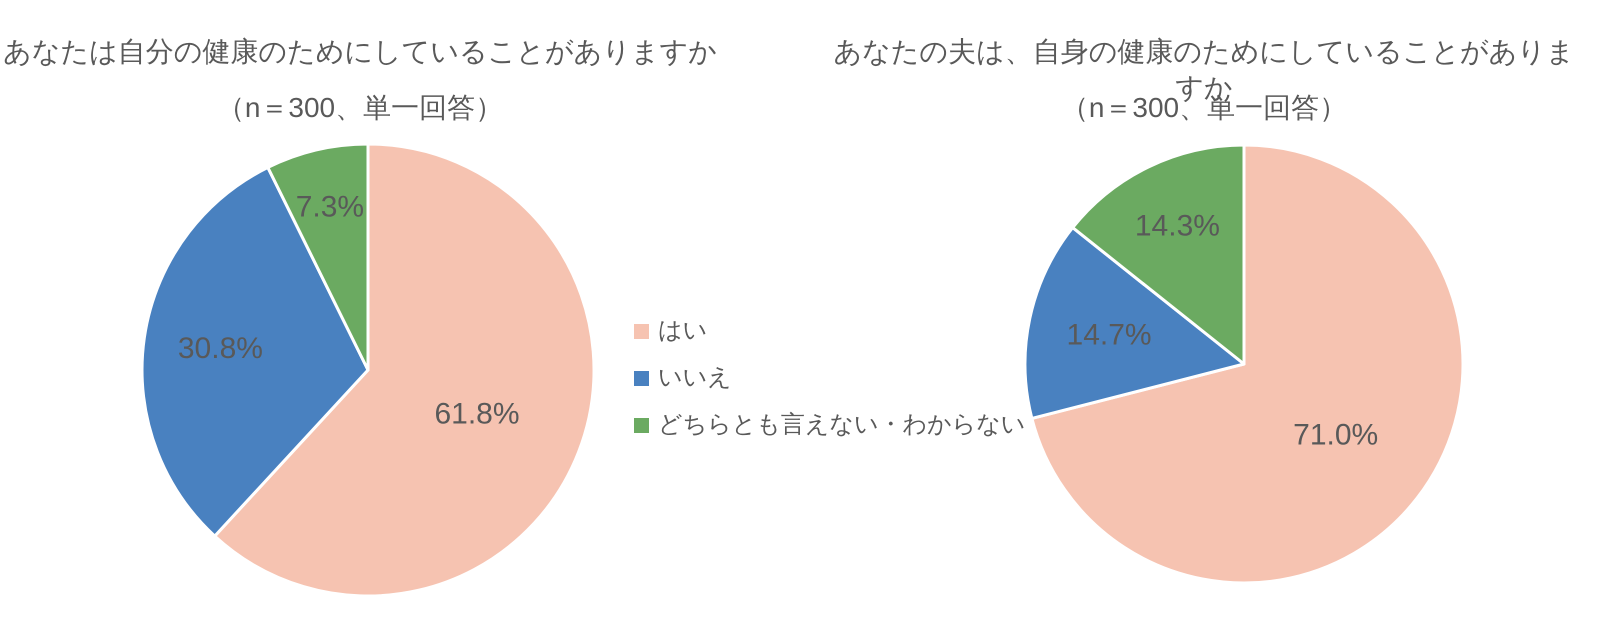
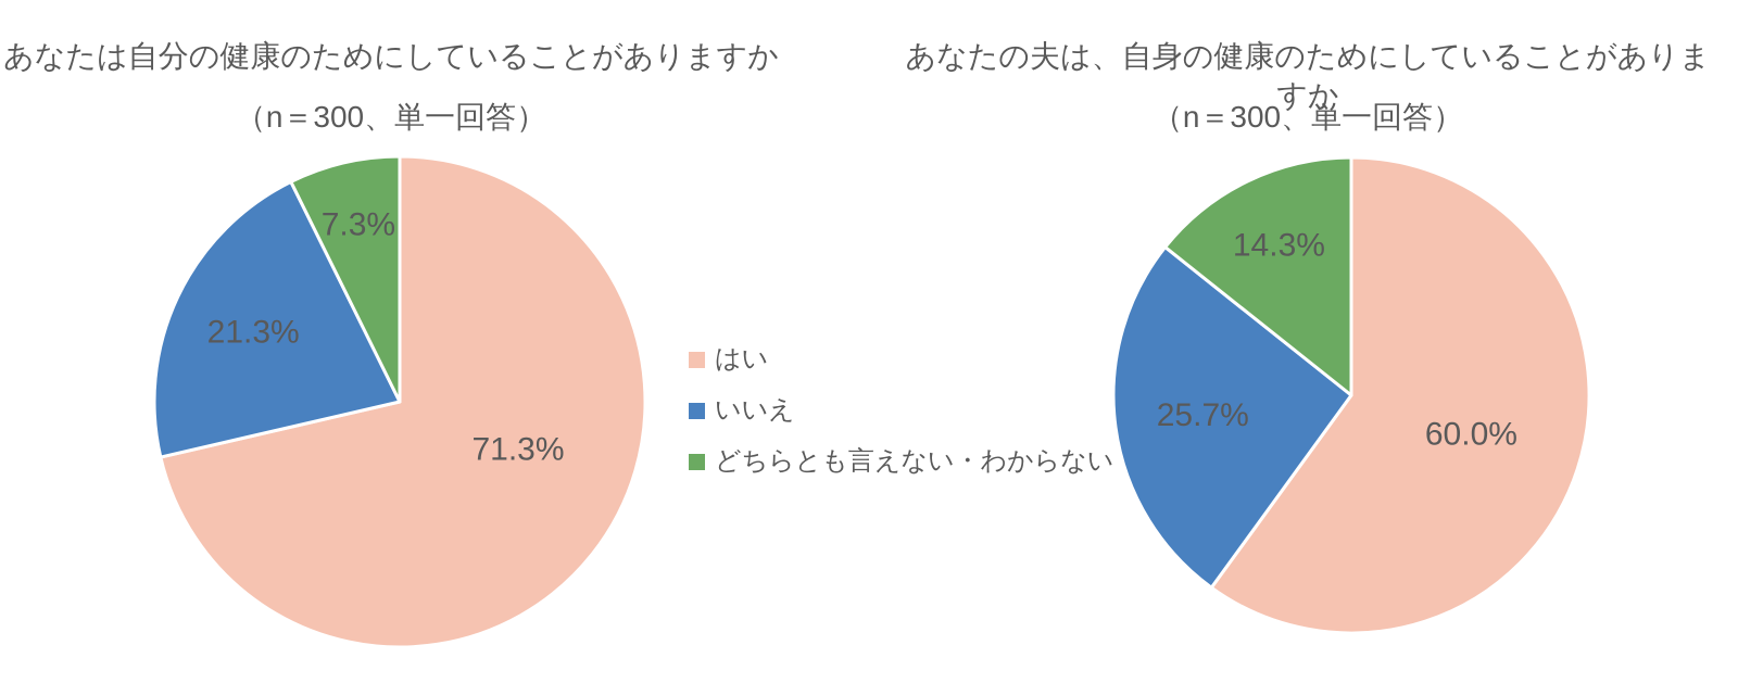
あなたは自分の健康のためにしていることがありますか/はい: 61.8% -> 71.3%
あなたは自分の健康のためにしていることがありますか/いいえ: 30.8% -> 21.3%
あなたの夫は、自身の健康のためにしていることがありますか/はい: 71.0% -> 60.0%
あなたの夫は、自身の健康のためにしていることがありますか/いいえ: 14.7% -> 25.7%
